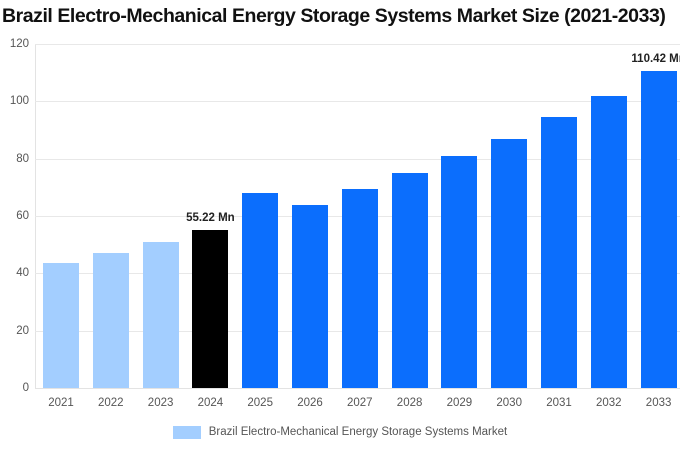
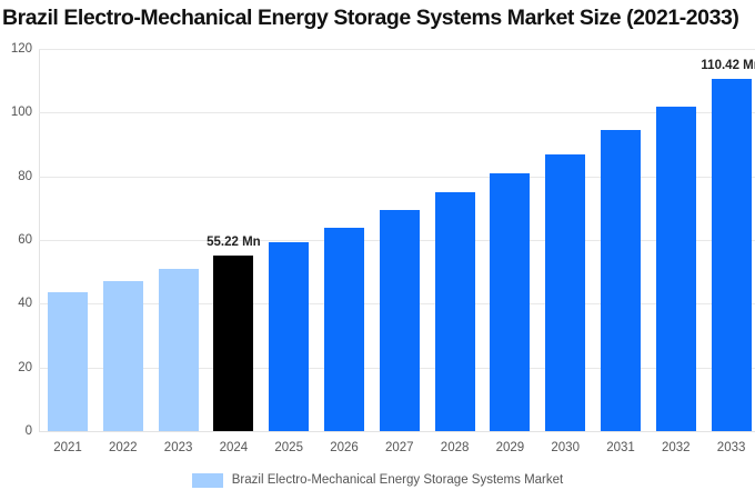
2025: 68 -> 59
